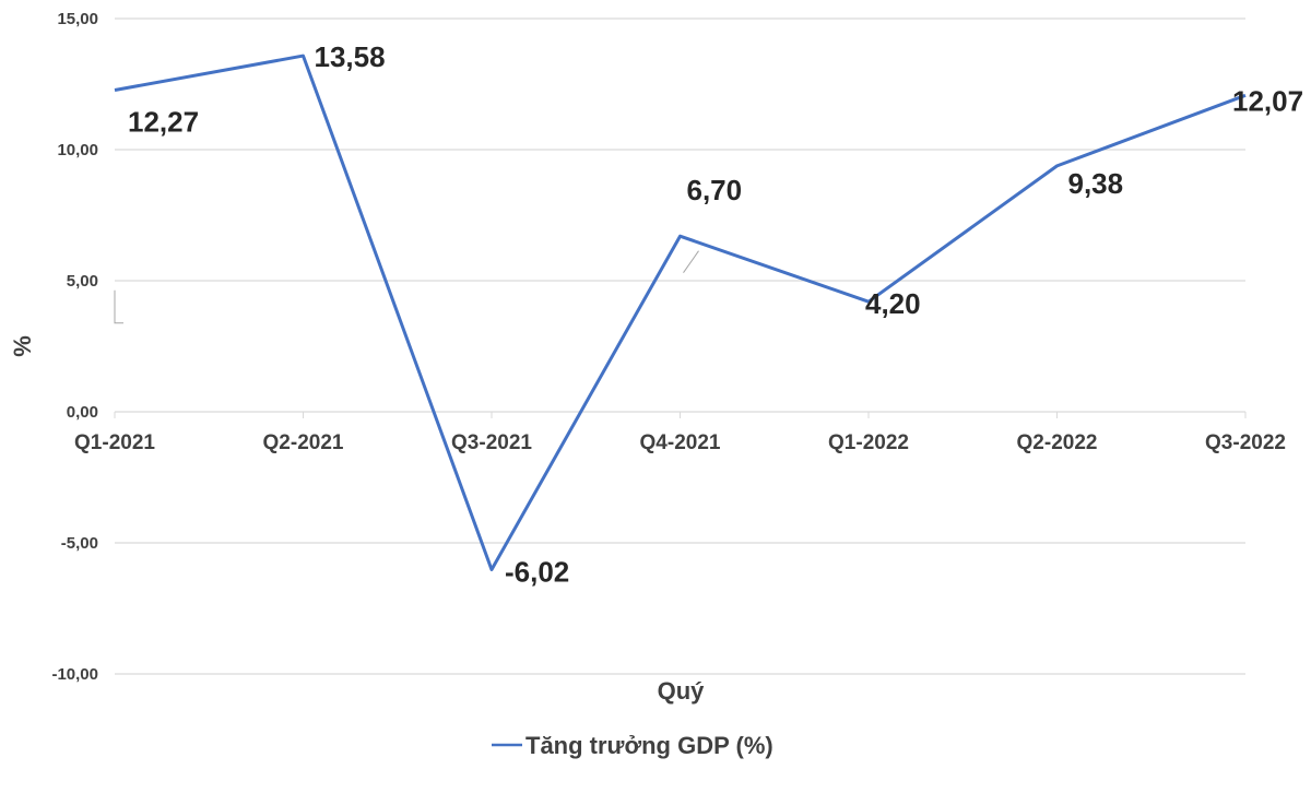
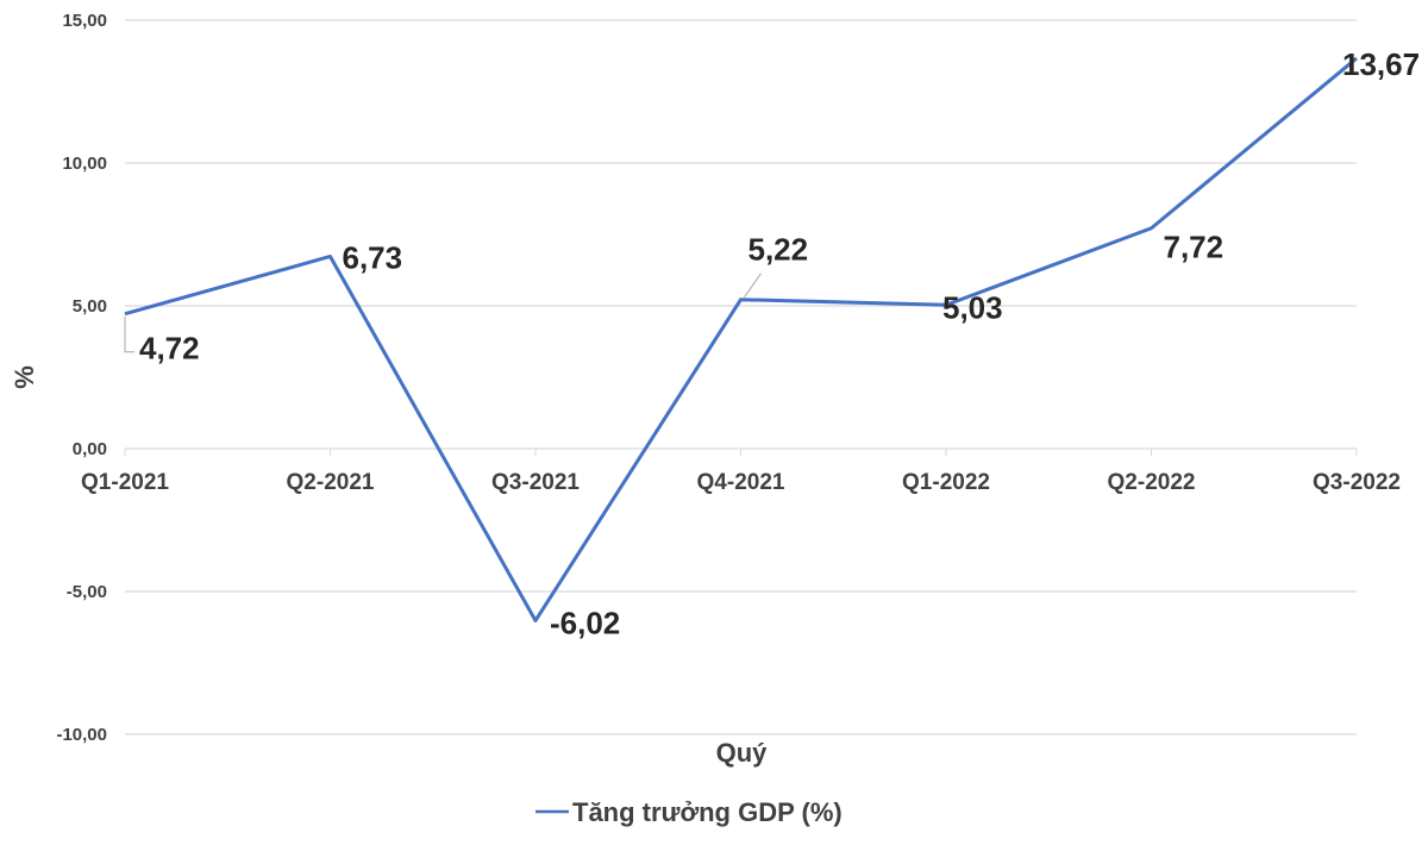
Q1-2021: 12,27 -> 4,72
Q2-2021: 13,58 -> 6,73
Q4-2021: 6,70 -> 5,22
Q1-2022: 4,20 -> 5,03
Q2-2022: 9,38 -> 7,72
Q3-2022: 12,07 -> 13,67
